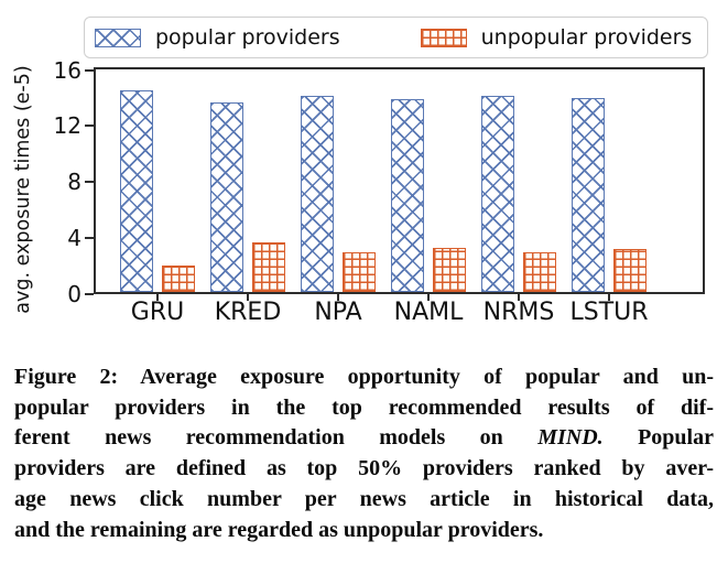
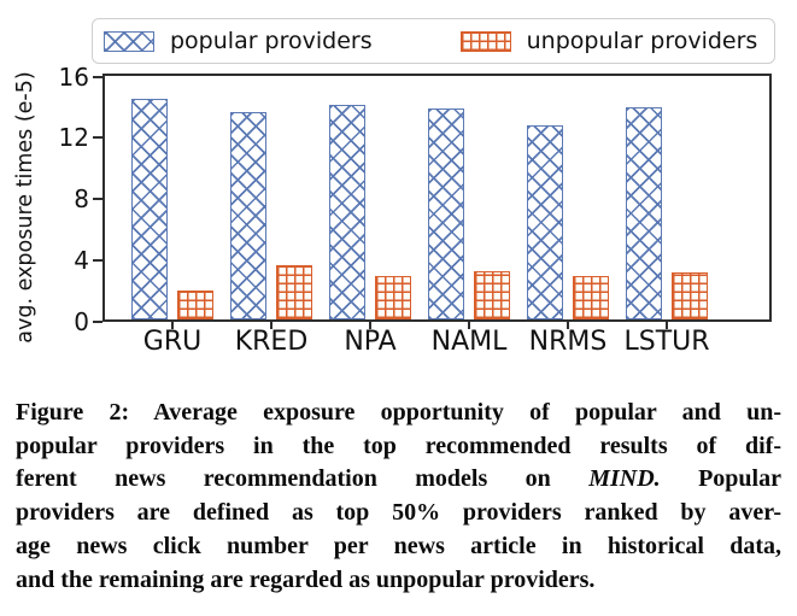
popular providers/NRMS: 14.3 -> 12.9
